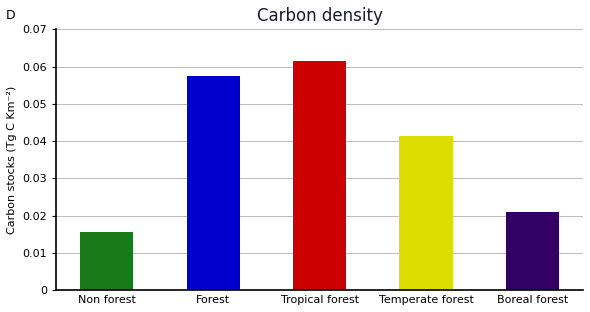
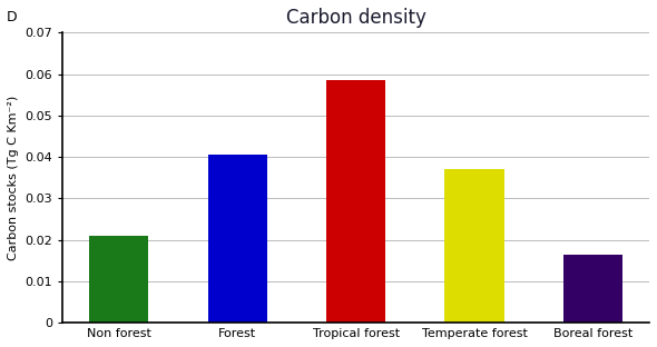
Non forest: 0.0155 -> 0.0210
Forest: 0.0575 -> 0.0405
Tropical forest: 0.0615 -> 0.0585
Temperate forest: 0.0415 -> 0.0370
Boreal forest: 0.0210 -> 0.0165
